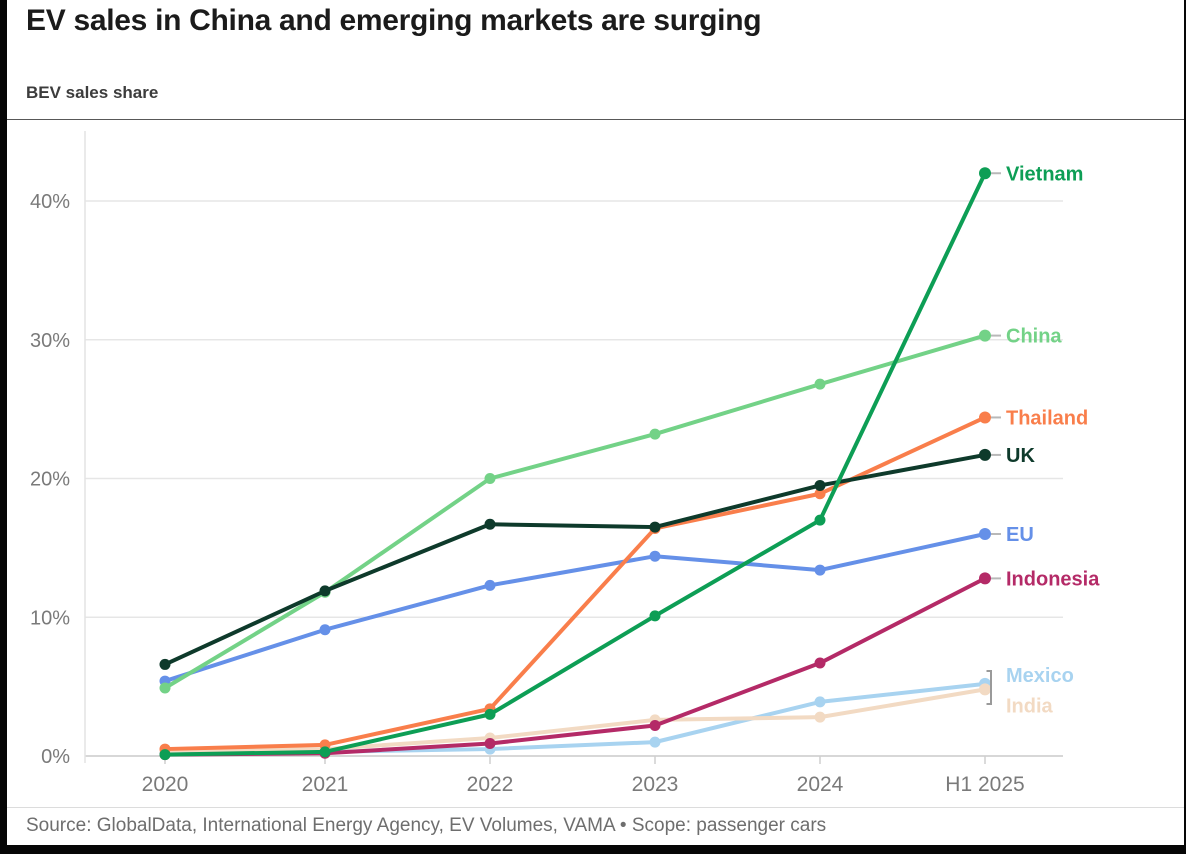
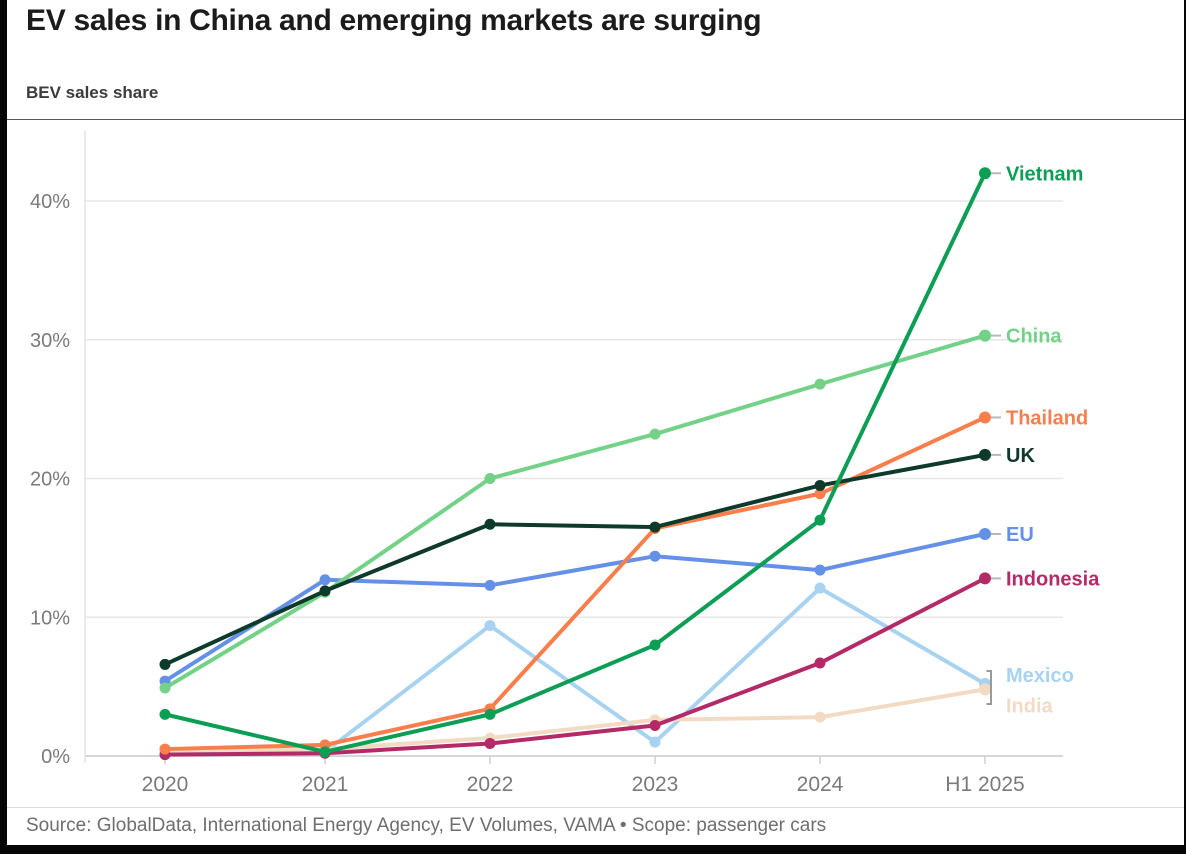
Vietnam/2020: 0.1% -> 3.0%
EU/2021: 9.1% -> 12.7%
Mexico/2022: 0.5% -> 9.4%
Vietnam/2023: 10.1% -> 8.0%
Mexico/2024: 3.9% -> 12.1%
